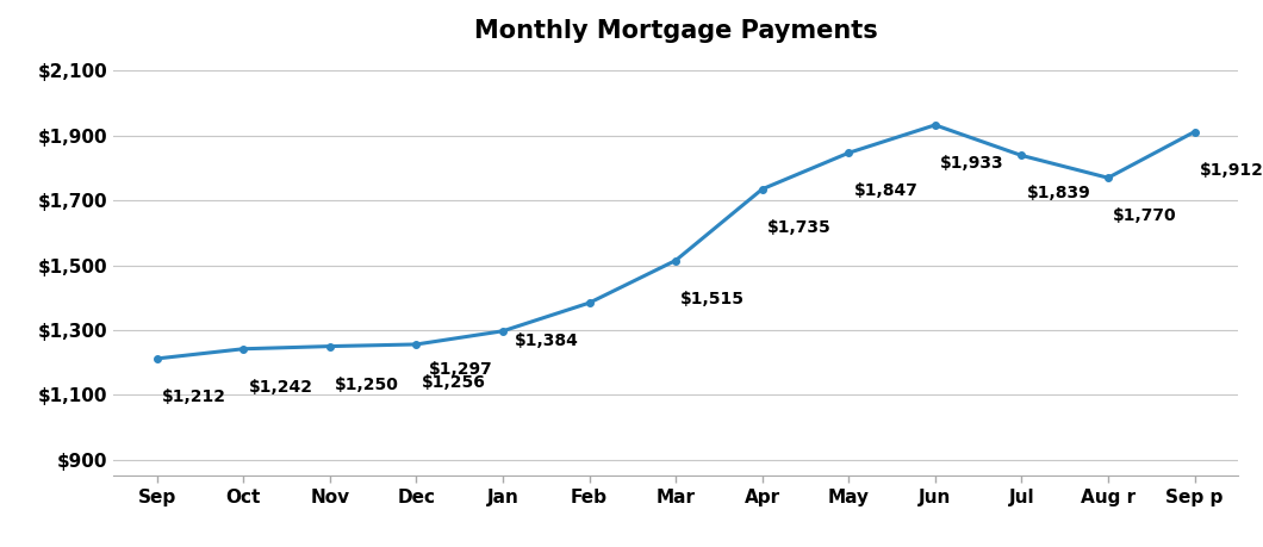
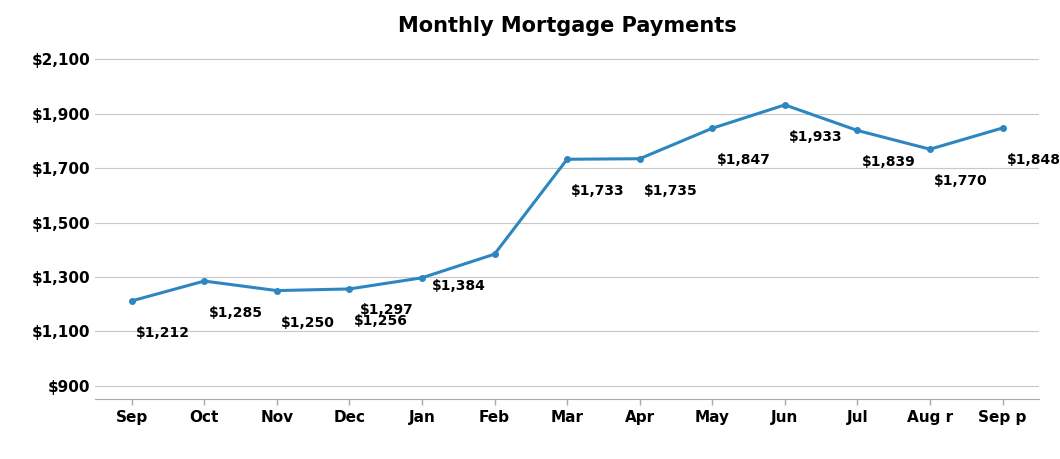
Oct: $1,242 -> $1,285
Mar: $1,515 -> $1,733
Sep p: $1,912 -> $1,848
